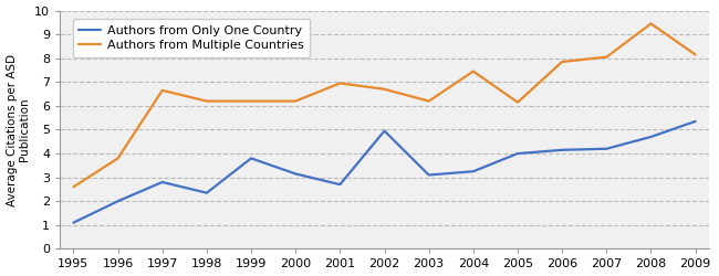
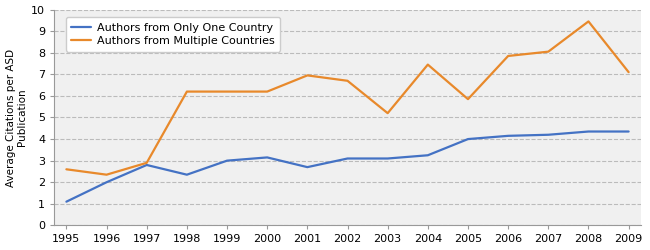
Authors from Multiple Countries/1996: 3.80 -> 2.35
Authors from Multiple Countries/1997: 6.65 -> 2.90
Authors from Only One Country/1999: 3.80 -> 3.00
Authors from Only One Country/2002: 4.95 -> 3.10
Authors from Multiple Countries/2003: 6.20 -> 5.20
Authors from Multiple Countries/2005: 6.15 -> 5.85
Authors from Only One Country/2008: 4.70 -> 4.35
Authors from Only One Country/2009: 5.35 -> 4.35
Authors from Multiple Countries/2009: 8.15 -> 7.10
